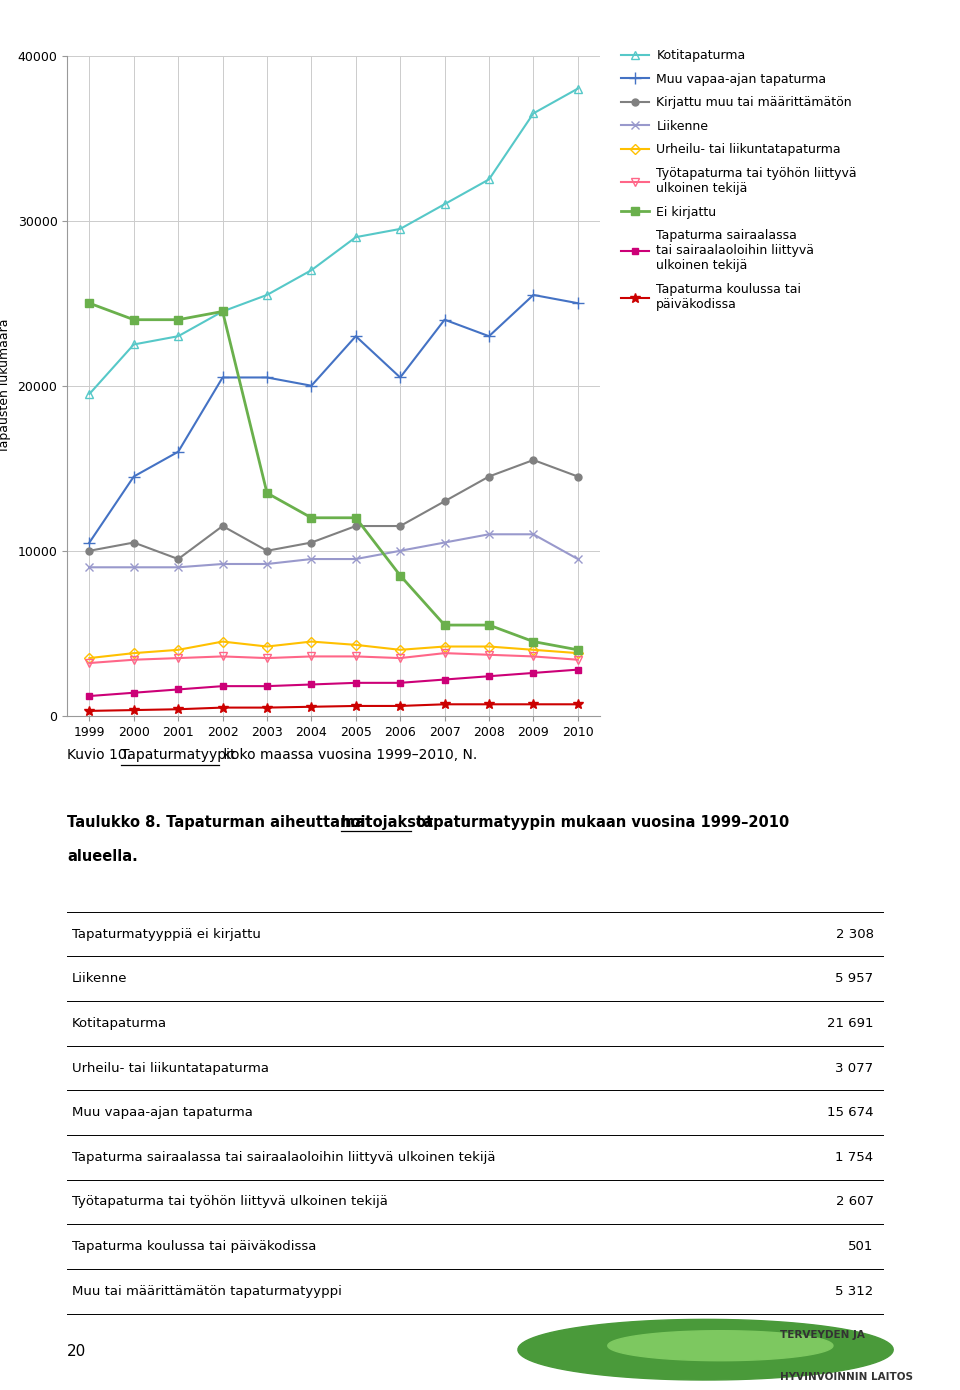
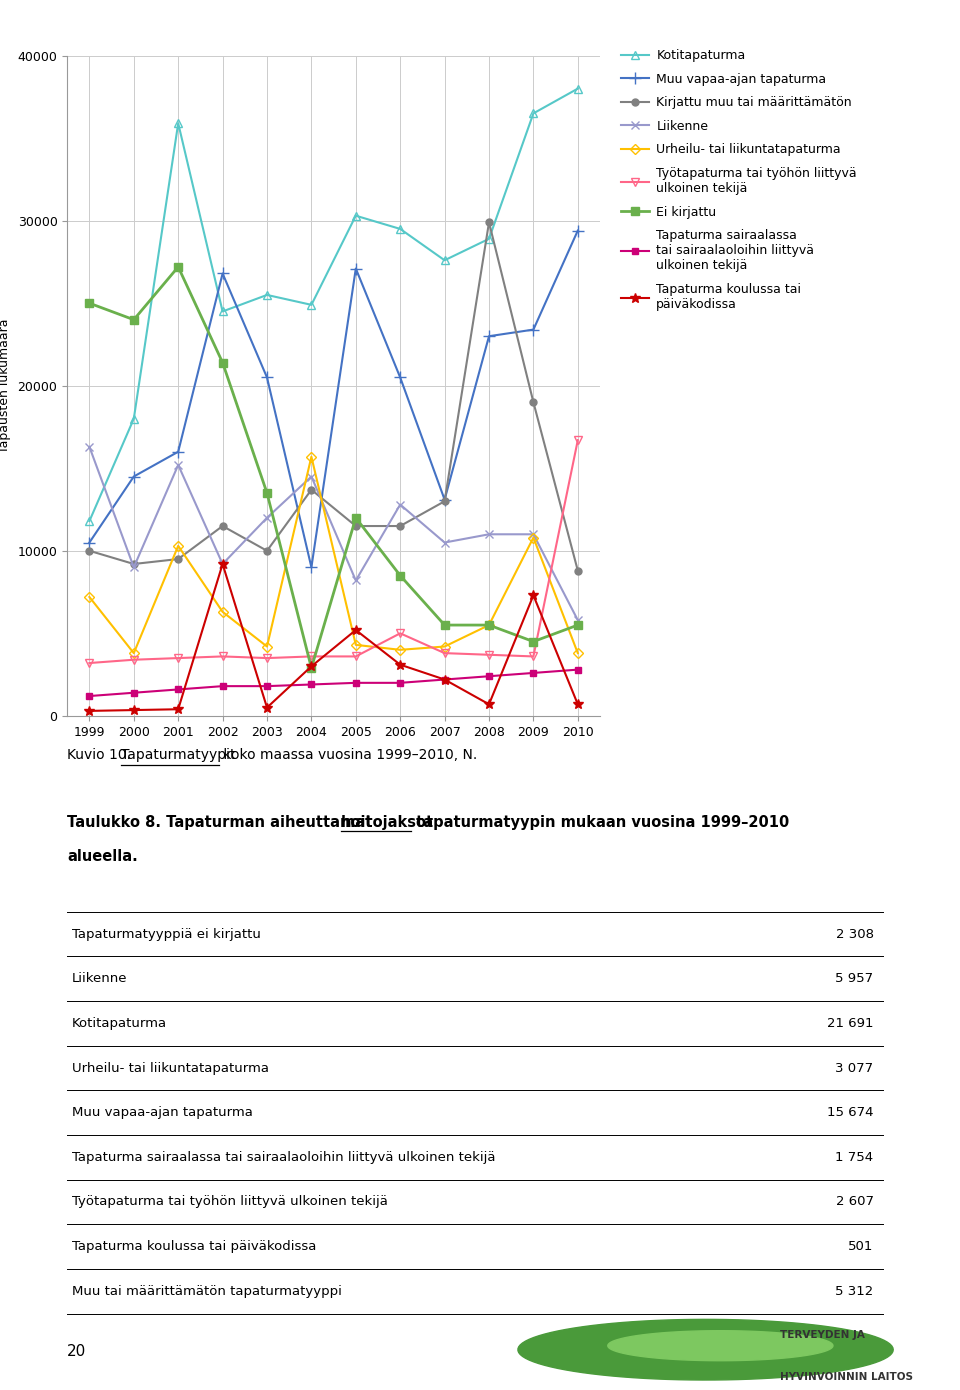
Kotitapaturma/1999: 19500 -> 11800
Liikenne/1999: 9000 -> 16300
Urheilu- tai liikuntatapaturma/1999: 3500 -> 7200
Kotitapaturma/2000: 22500 -> 18000
Kirjattu muu tai määrittämätön/2000: 10500 -> 9200
Kotitapaturma/2001: 23000 -> 35900
Liikenne/2001: 9000 -> 15200
Urheilu- tai liikuntatapaturma/2001: 4000 -> 10300
Ei kirjattu/2001: 24000 -> 27200
Muu vapaa-ajan tapaturma/2002: 20500 -> 26800
Urheilu- tai liikuntatapaturma/2002: 4500 -> 6300
Ei kirjattu/2002: 24500 -> 21400
Tapaturma koulussa tai päiväkodissa/2002: 500 -> 9200
Liikenne/2003: 9200 -> 12000
Kotitapaturma/2004: 27000 -> 24900
Muu vapaa-ajan tapaturma/2004: 20000 -> 9000
Kirjattu muu tai määrittämätön/2004: 10500 -> 13700
Liikenne/2004: 9500 -> 14500
Urheilu- tai liikuntatapaturma/2004: 4500 -> 15700
Ei kirjattu/2004: 12000 -> 2900
Tapaturma koulussa tai päiväkodissa/2004: 600 -> 3000
Kotitapaturma/2005: 29000 -> 30300
Muu vapaa-ajan tapaturma/2005: 23000 -> 27100
Liikenne/2005: 9500 -> 8200
Tapaturma koulussa tai päiväkodissa/2005: 600 -> 5200
Liikenne/2006: 10000 -> 12800
Työtapaturma tai työhön liittyvä ulkoinen tekijä/2006: 3500 -> 5000
Tapaturma koulussa tai päiväkodissa/2006: 600 -> 3100
Kotitapaturma/2007: 31000 -> 27600
Muu vapaa-ajan tapaturma/2007: 24000 -> 13100
Tapaturma koulussa tai päiväkodissa/2007: 700 -> 2200
Kotitapaturma/2008: 32500 -> 28900
Kirjattu muu tai määrittämätön/2008: 14500 -> 29900
Urheilu- tai liikuntatapaturma/2008: 4200 -> 5500
Muu vapaa-ajan tapaturma/2009: 25500 -> 23400
Kirjattu muu tai määrittämätön/2009: 15500 -> 19000
Urheilu- tai liikuntatapaturma/2009: 4000 -> 10800
Tapaturma koulussa tai päiväkodissa/2009: 700 -> 7300
Muu vapaa-ajan tapaturma/2010: 25000 -> 29400
Kirjattu muu tai määrittämätön/2010: 14500 -> 8800
Liikenne/2010: 9500 -> 5800
Työtapaturma tai työhön liittyvä ulkoinen tekijä/2010: 3400 -> 16700
Ei kirjattu/2010: 4000 -> 5500
